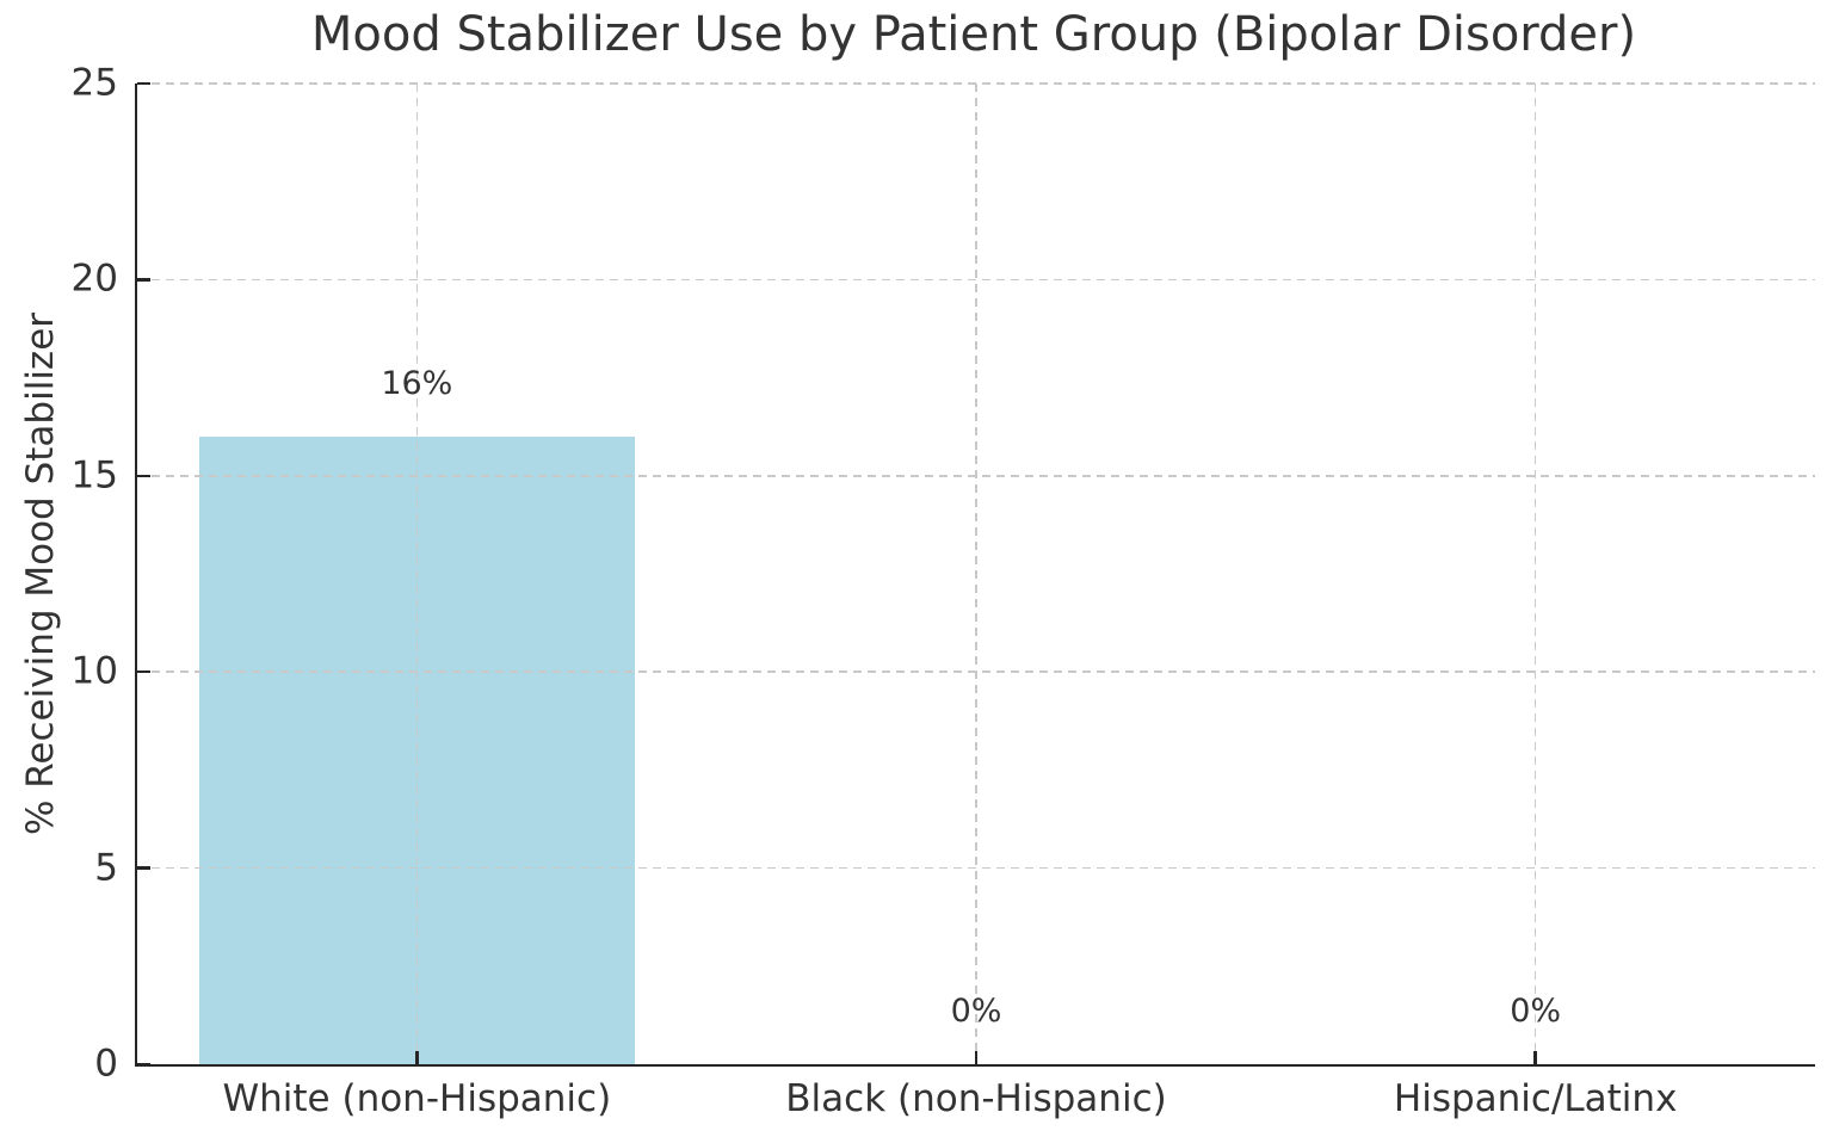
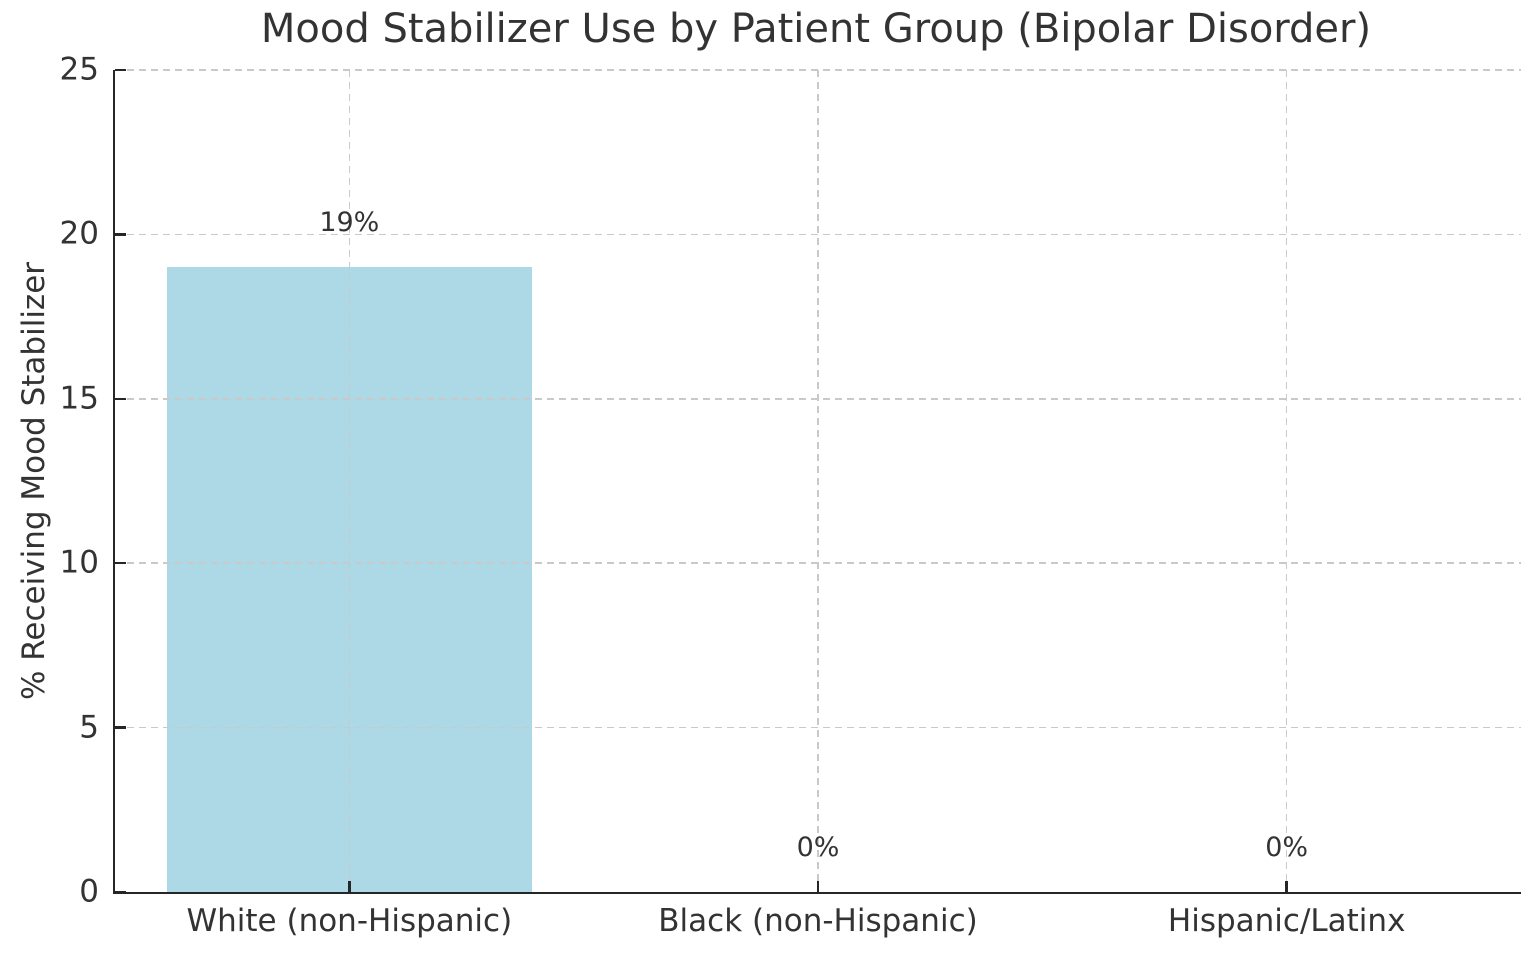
White (non-Hispanic): 16% -> 19%
